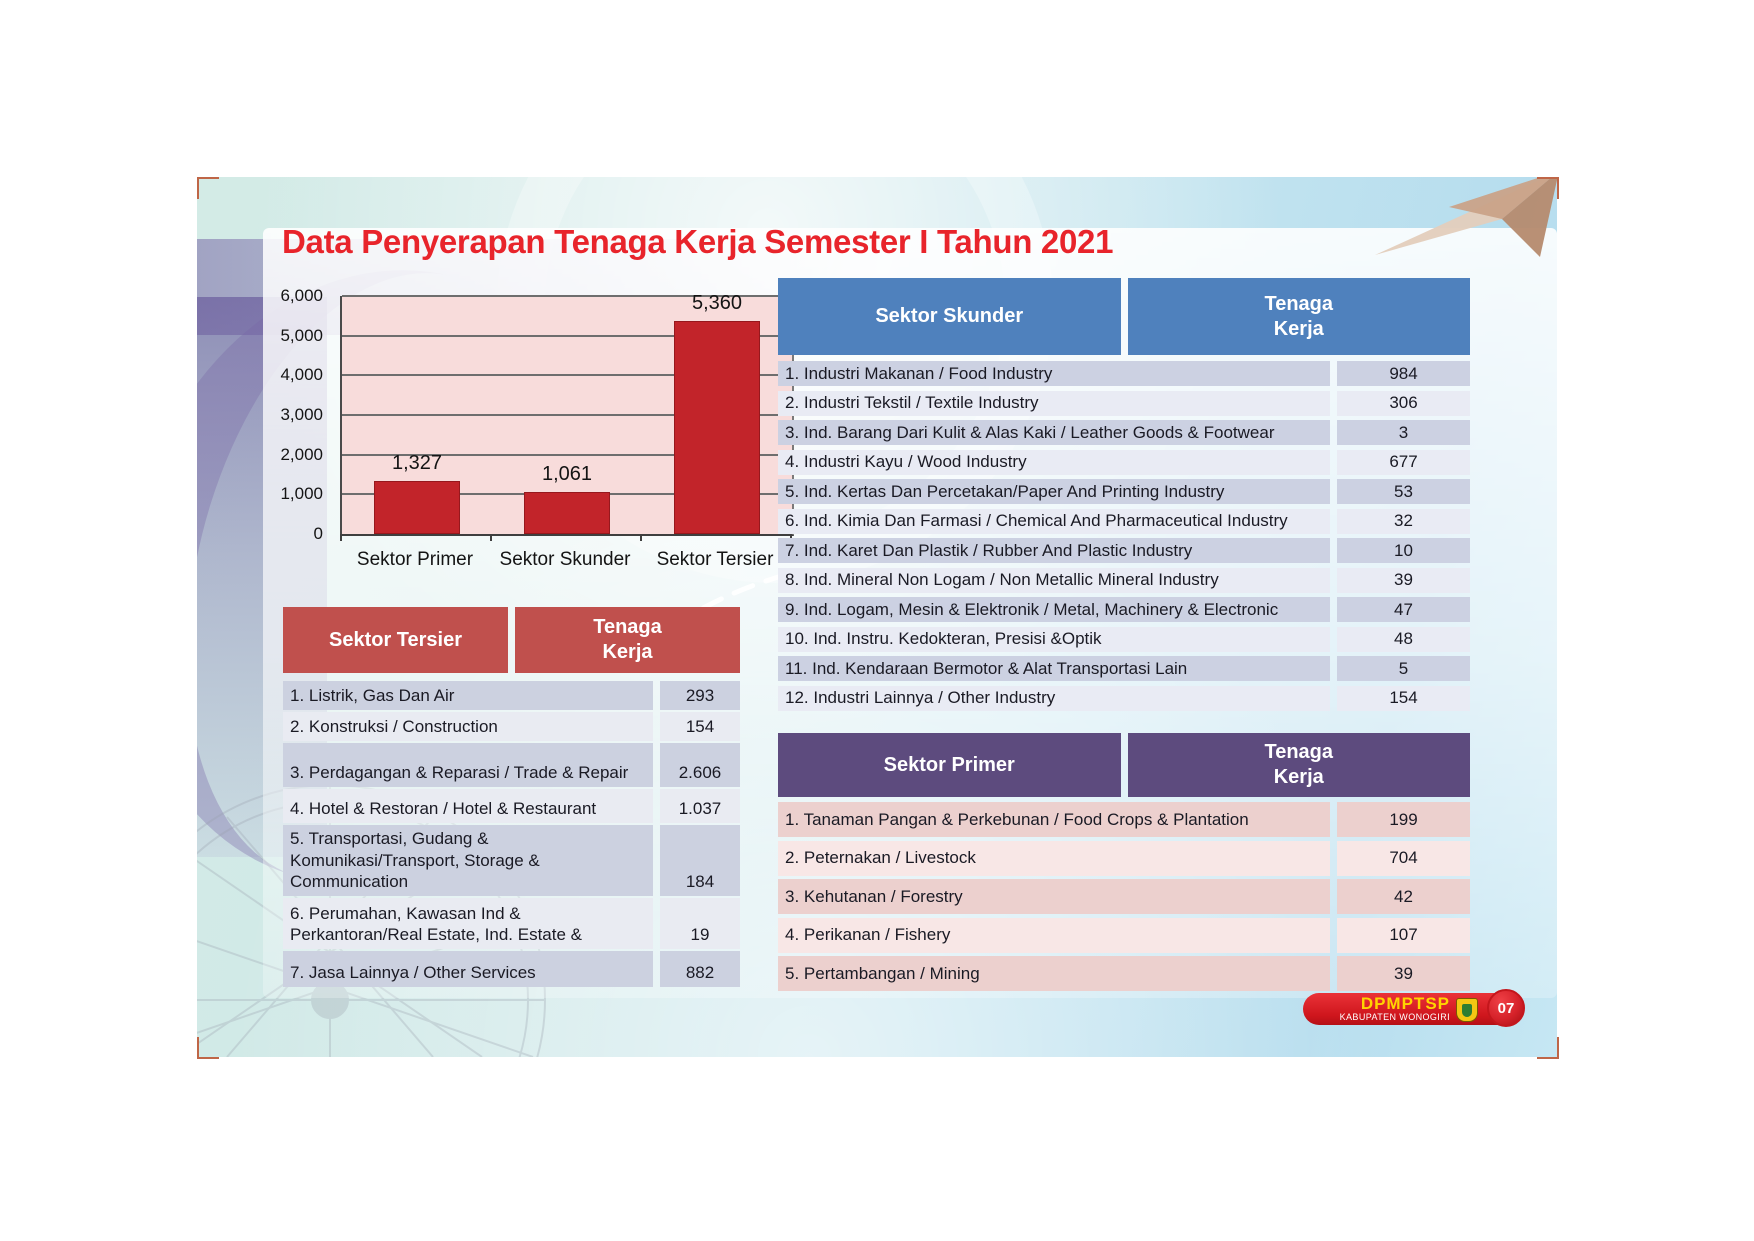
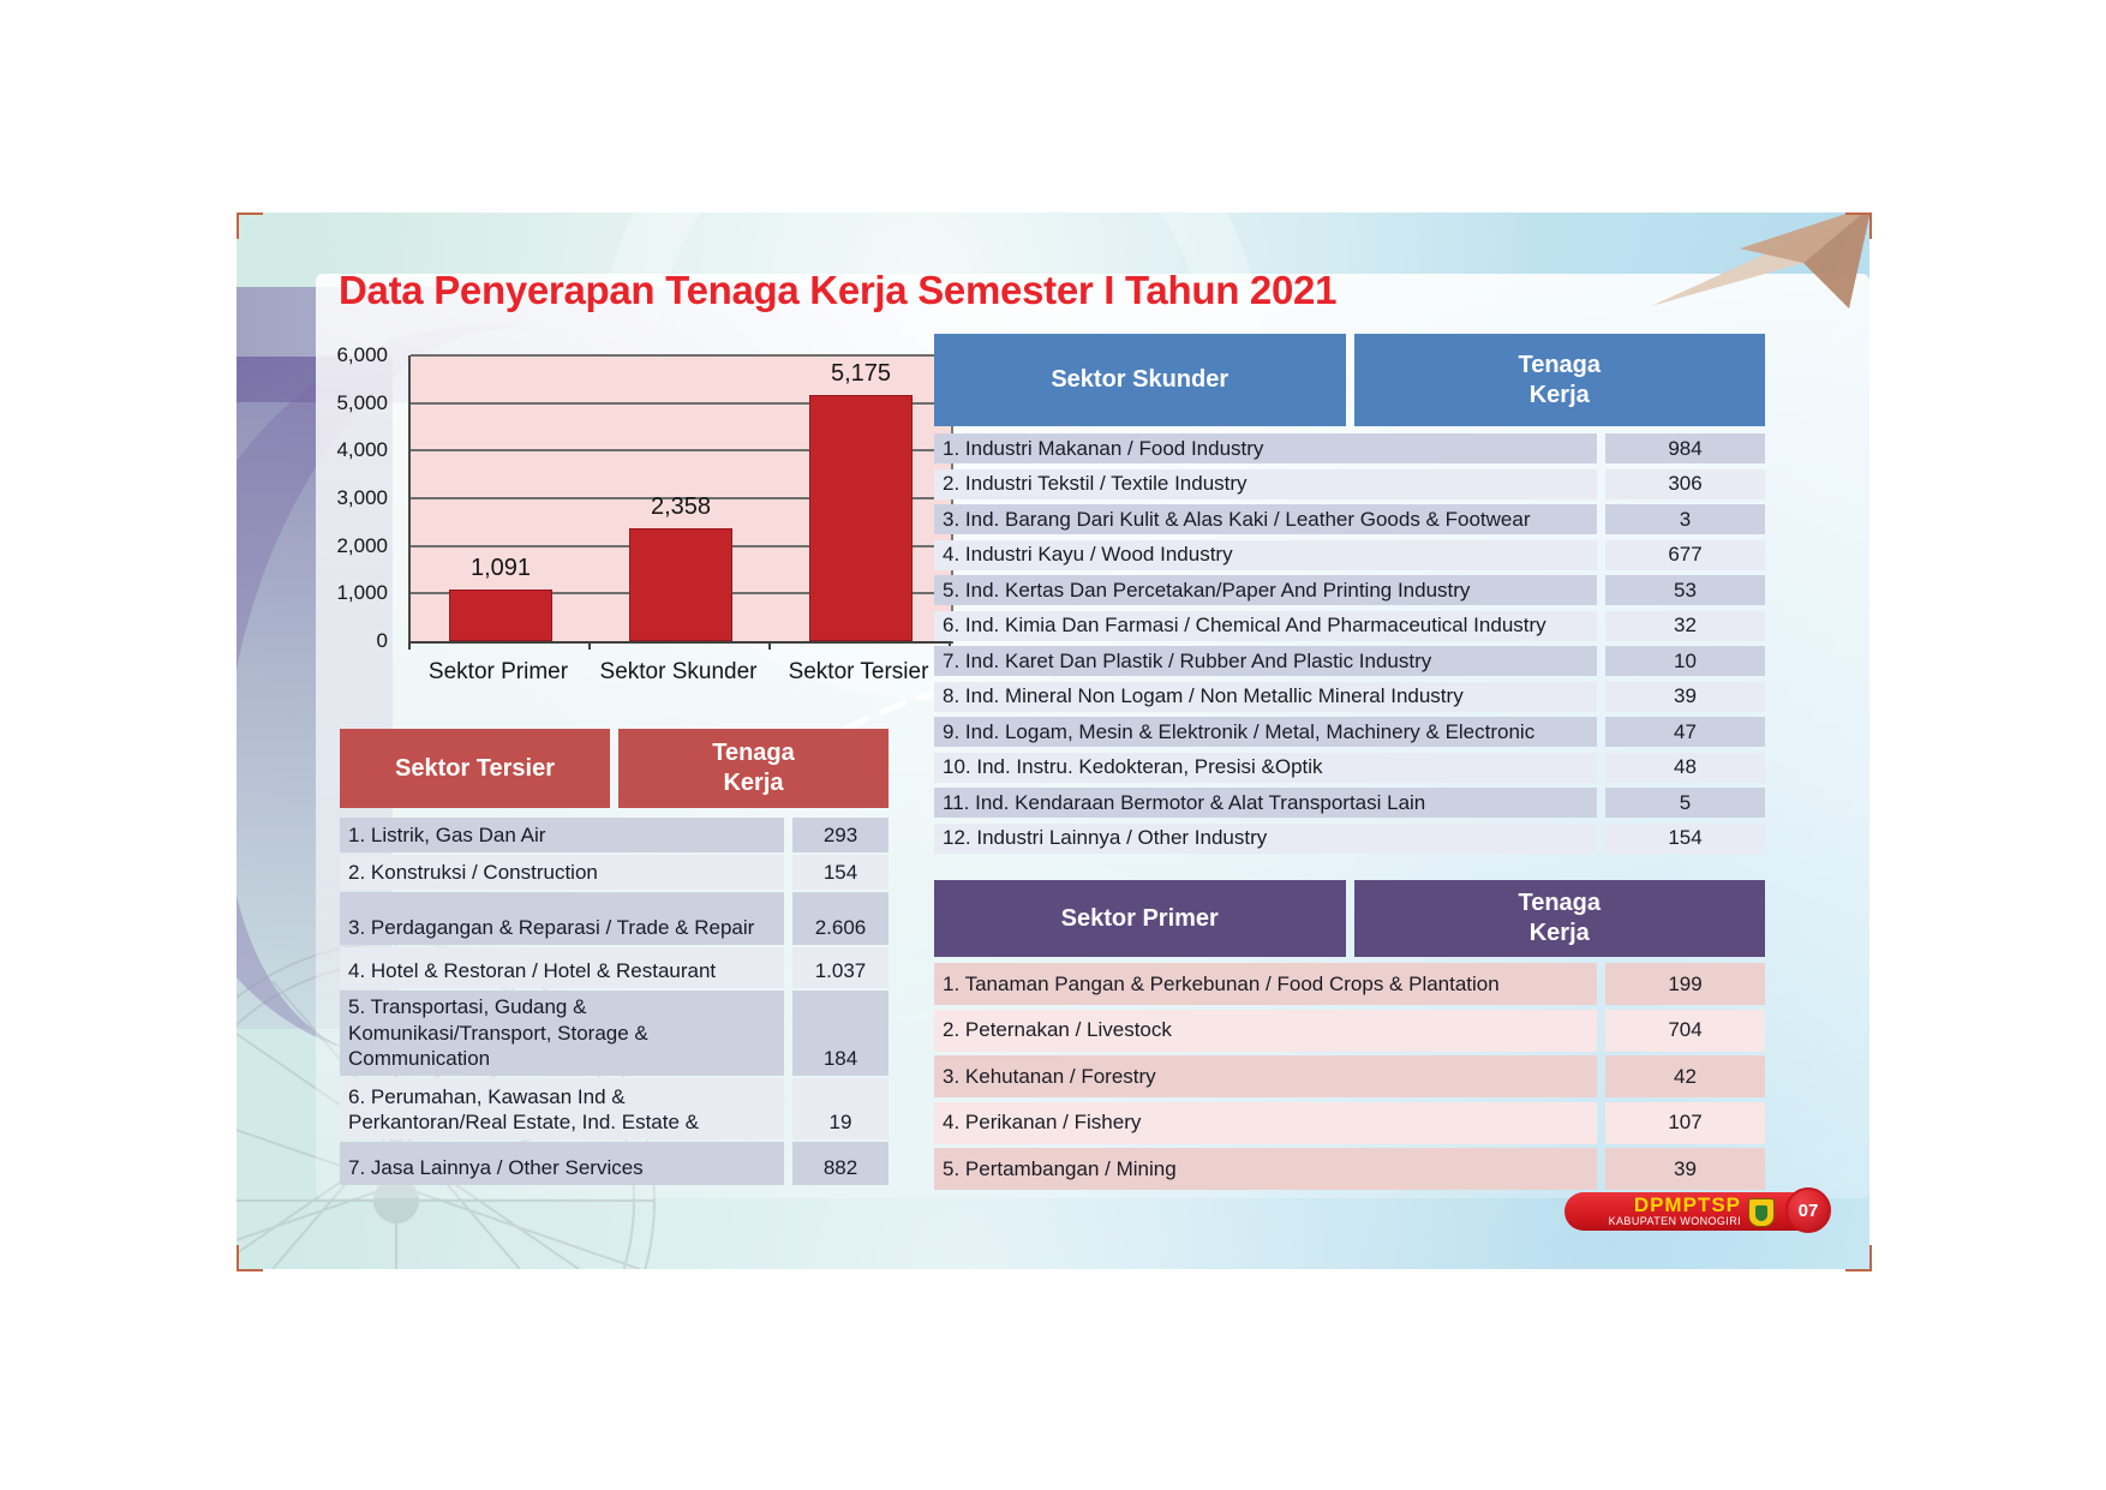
Sektor Primer: 1,327 -> 1,091
Sektor Skunder: 1,061 -> 2,358
Sektor Tersier: 5,360 -> 5,175
